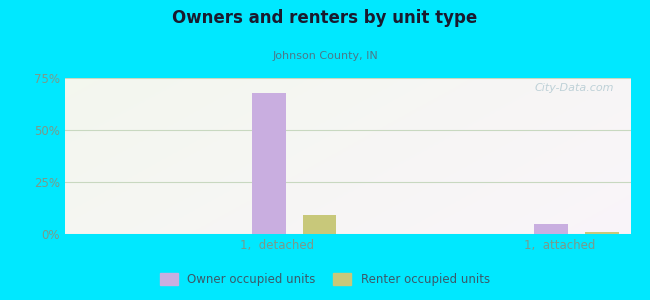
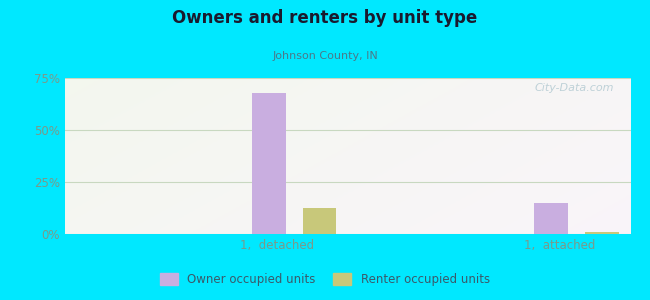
Renter occupied units/1, detached: 9.0% -> 12.5%
Owner occupied units/1, attached: 5% -> 15%
